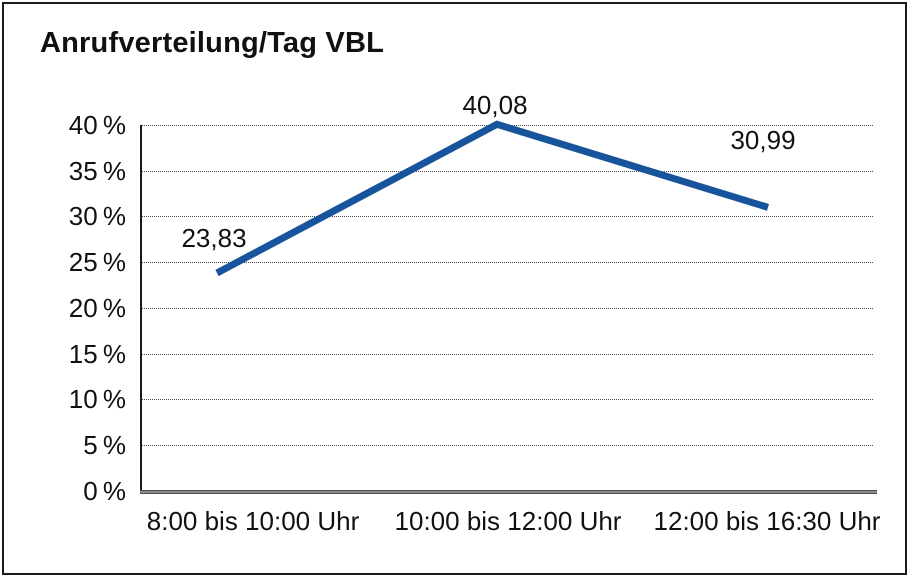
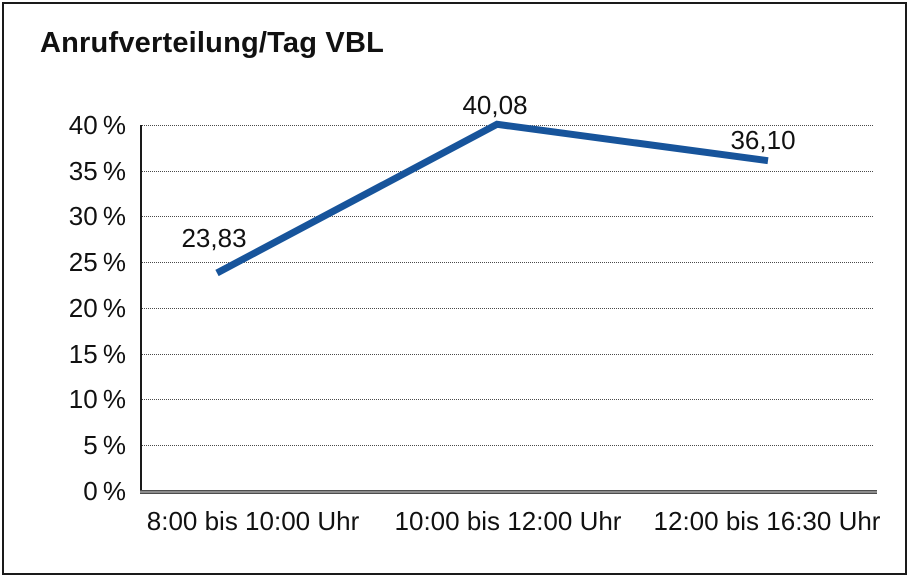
12:00 bis 16:30 Uhr: 30,99 -> 36,10
